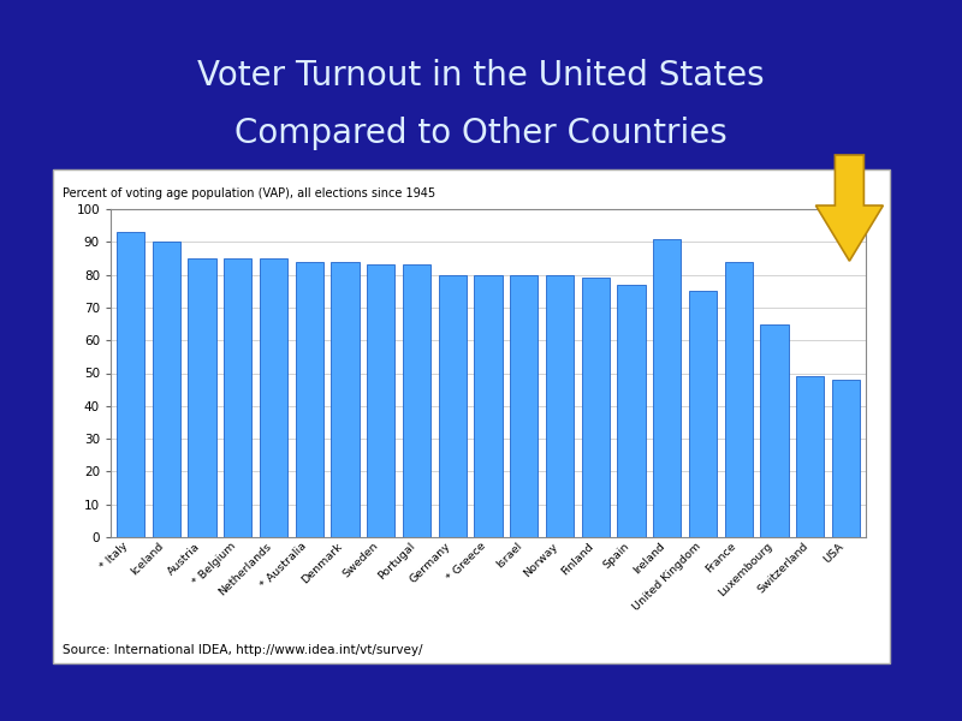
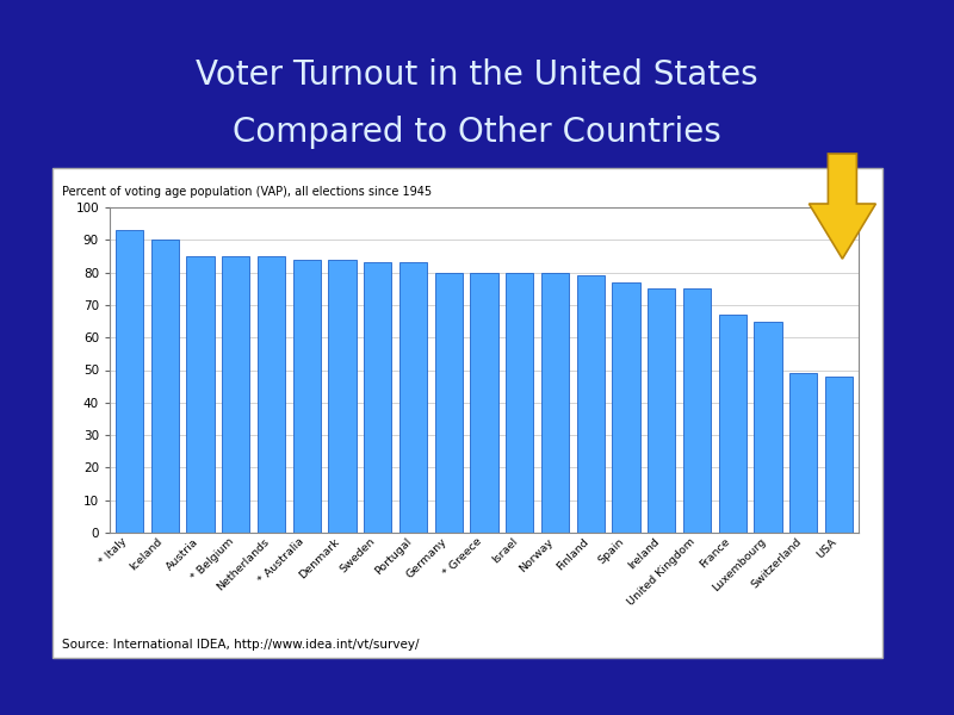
Ireland: 91 -> 75
France: 84 -> 67
